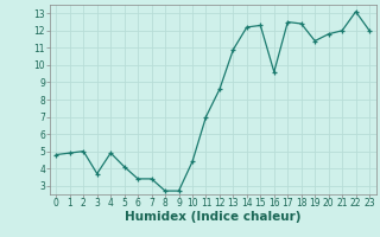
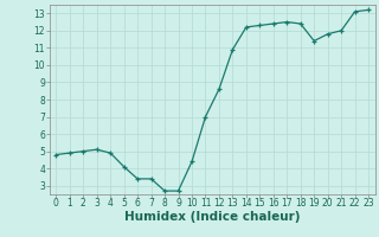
3: 3.7 -> 5.1
16: 9.6 -> 12.4
23: 12.0 -> 13.2
